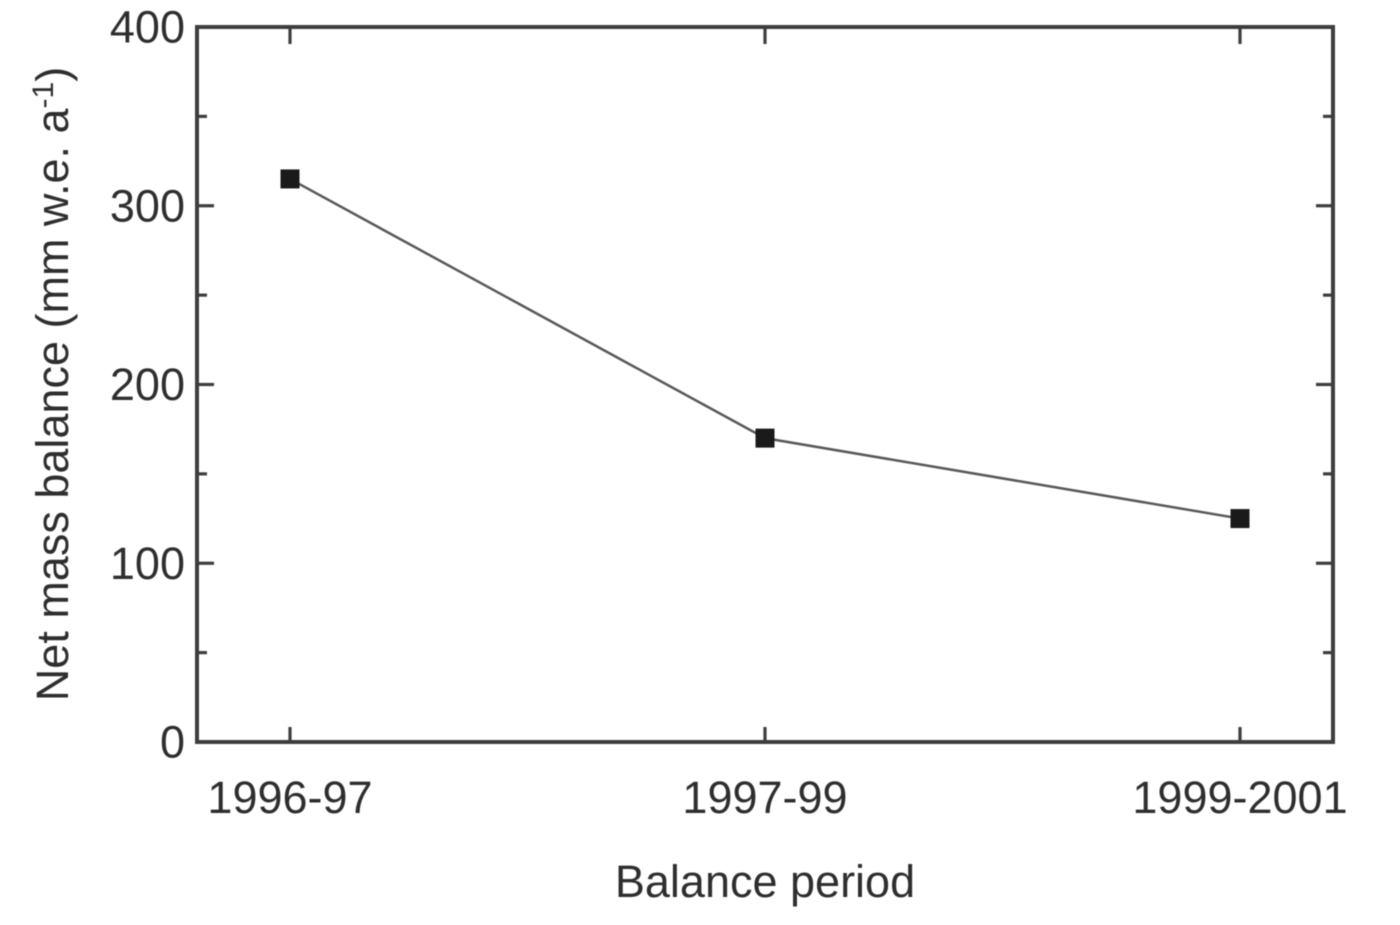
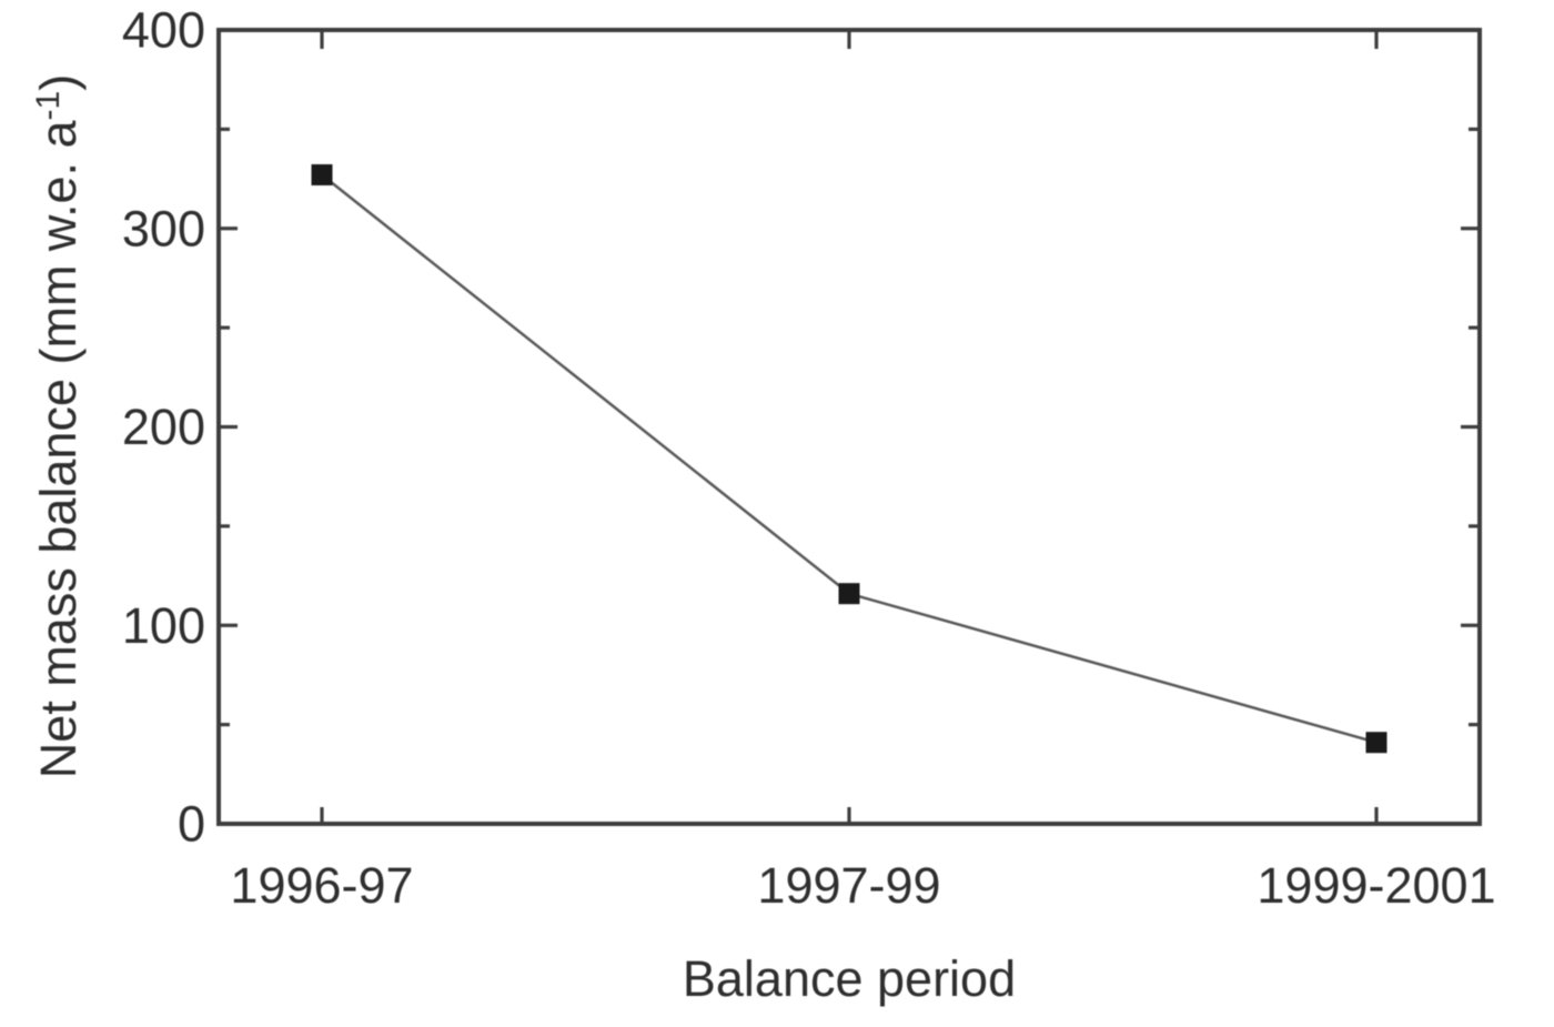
1996-97: 315 -> 327
1997-99: 170 -> 116
1999-2001: 125 -> 41
